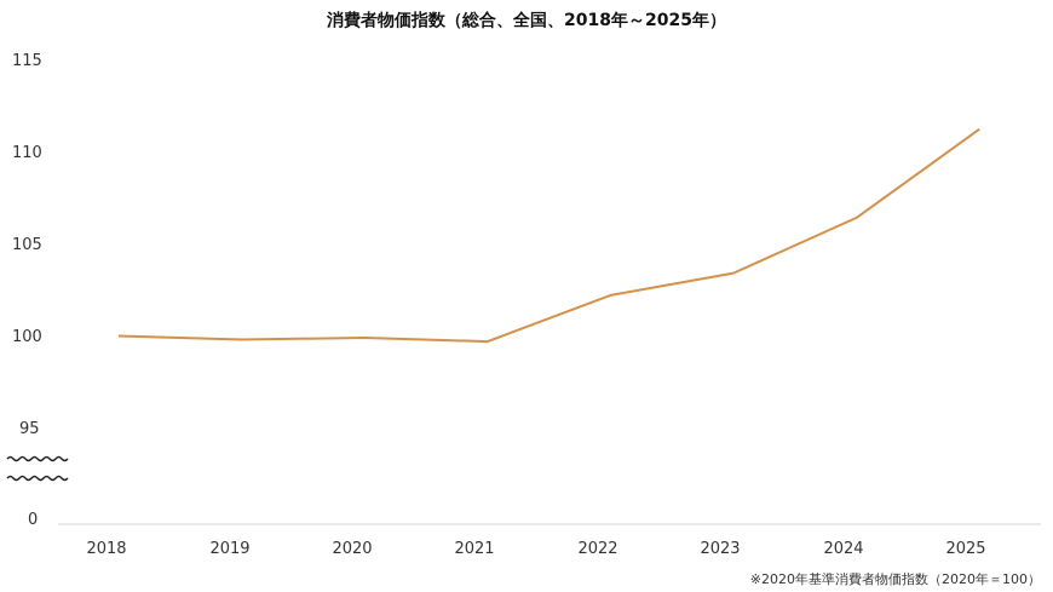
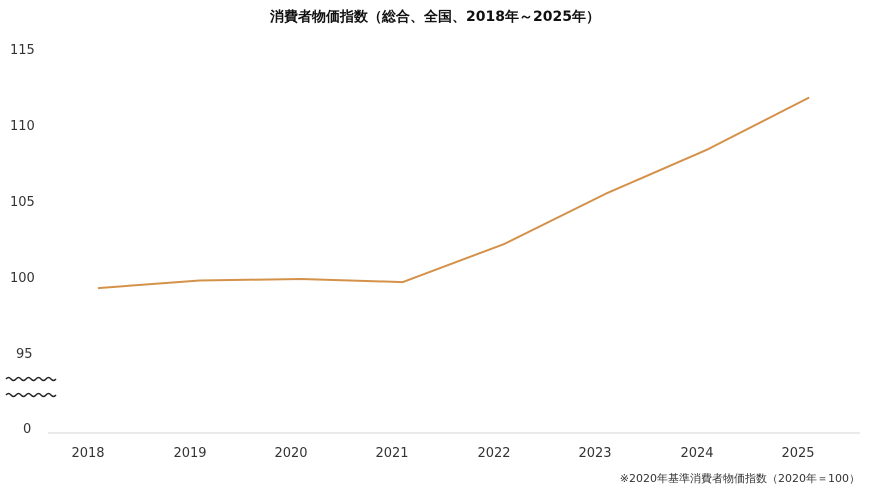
2018: 100.1 -> 99.4
2023: 103.5 -> 105.6
2024: 106.5 -> 108.5
2025: 111.3 -> 111.9
